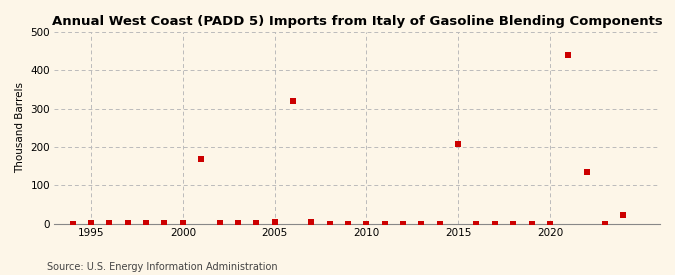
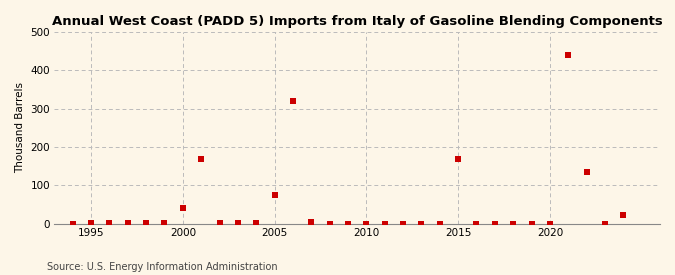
2000: 2 -> 40
2005: 4 -> 75
2015: 208 -> 170
